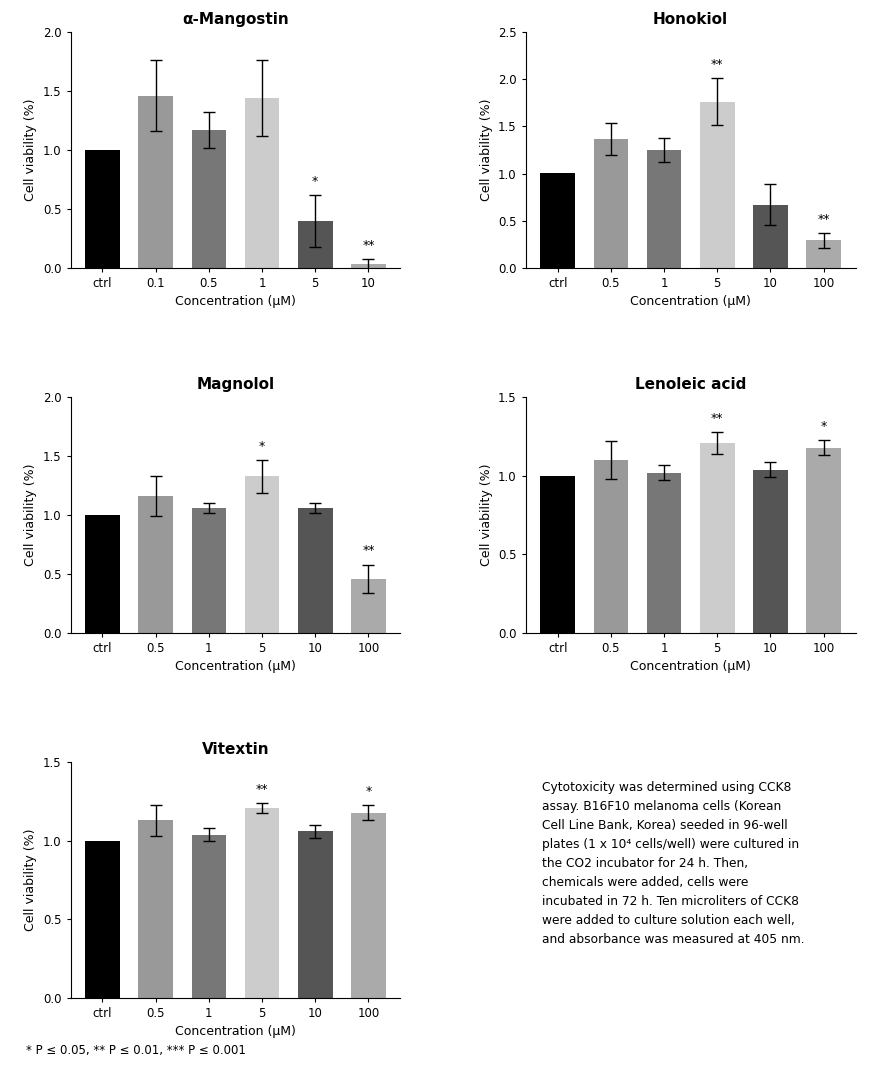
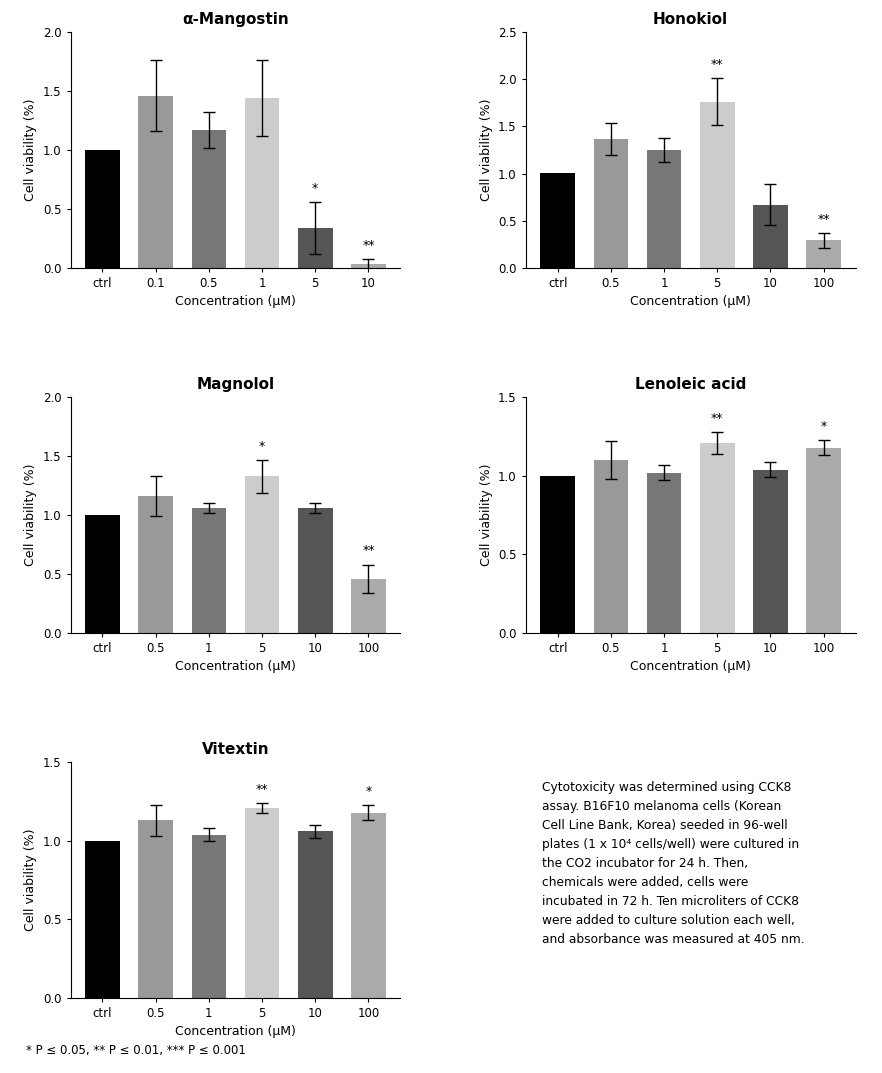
α-Mangostin/5: 0.40 -> 0.34
